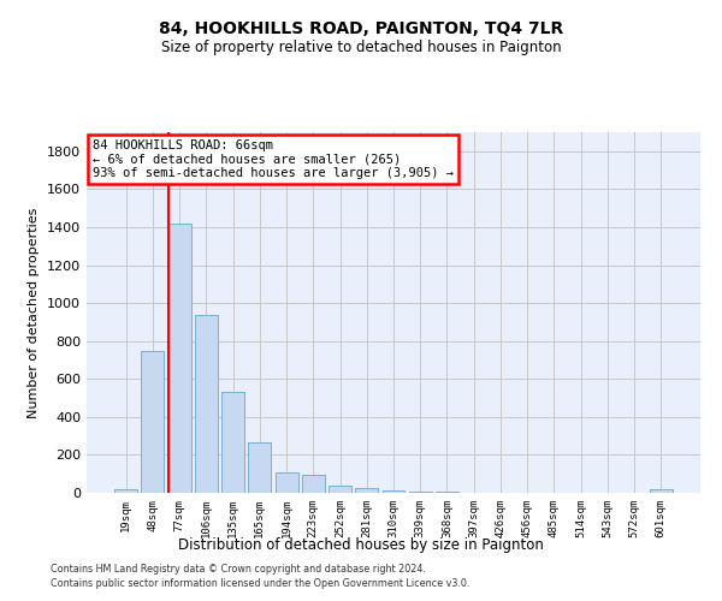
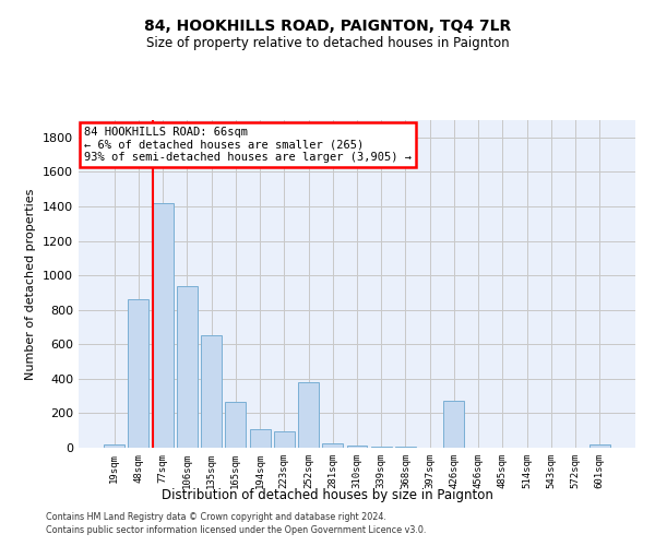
48sqm: 740 -> 860
135sqm: 530 -> 650
252sqm: 40 -> 380
426sqm: 0 -> 270
